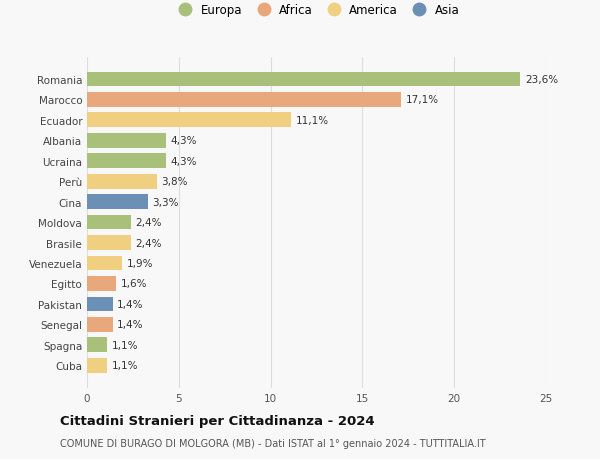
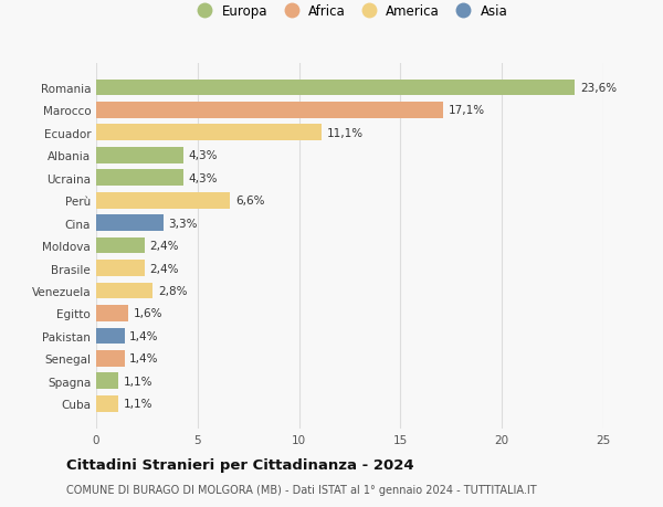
Perù: 3,8% -> 6,6%
Venezuela: 1,9% -> 2,8%
